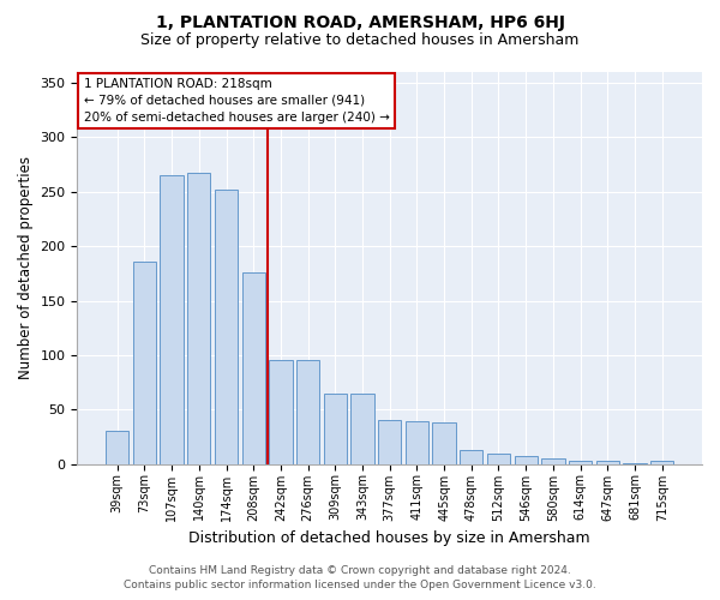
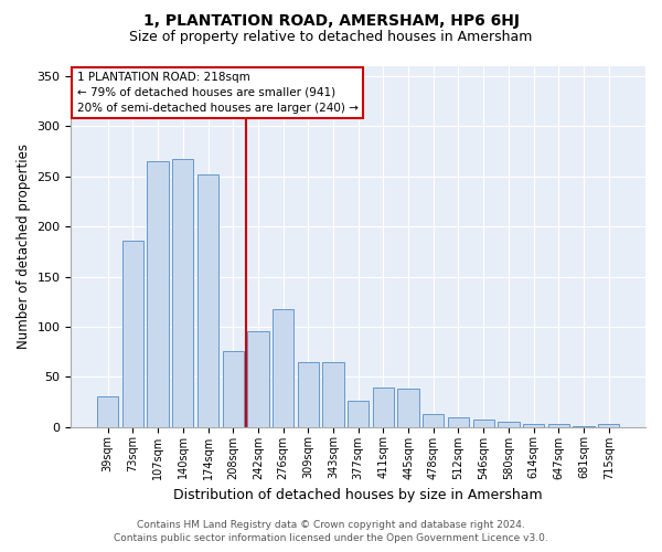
208sqm: 176 -> 76
276sqm: 95 -> 118
377sqm: 40 -> 26
